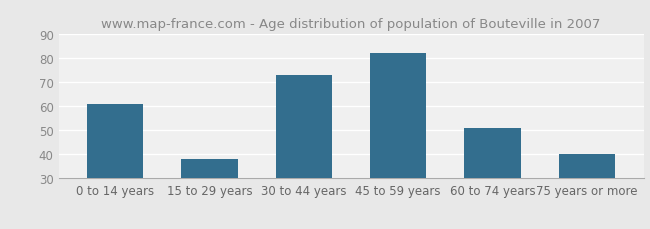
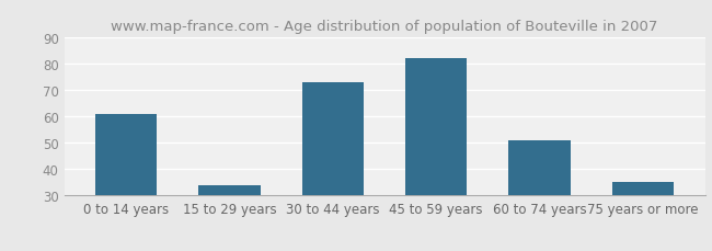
15 to 29 years: 38 -> 34
75 years or more: 40 -> 35
